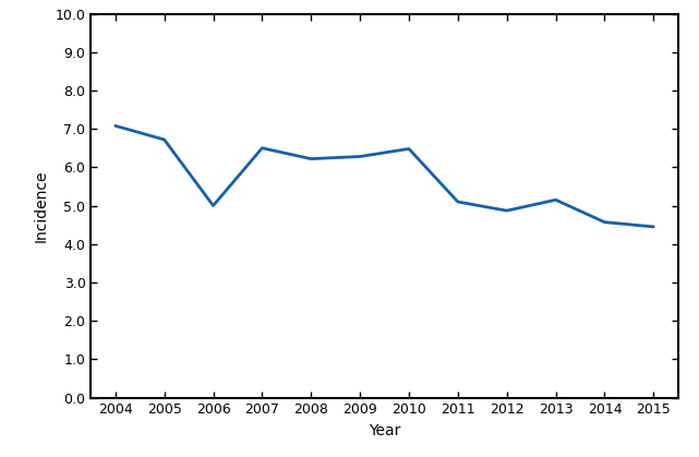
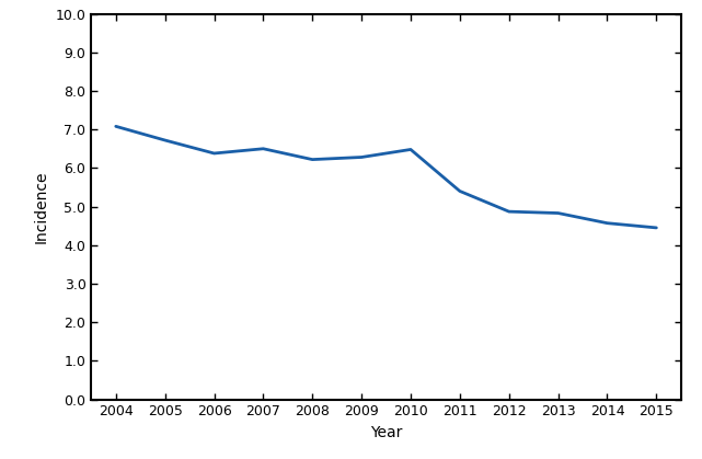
2006: 5.00 -> 6.38
2011: 5.10 -> 5.40
2013: 5.15 -> 4.83
